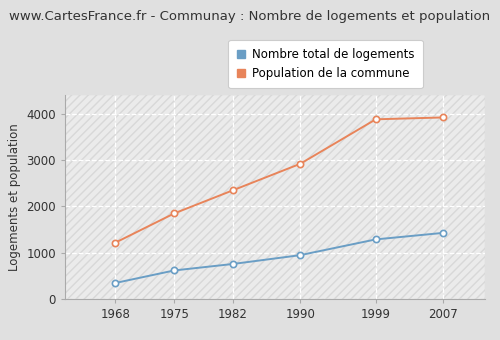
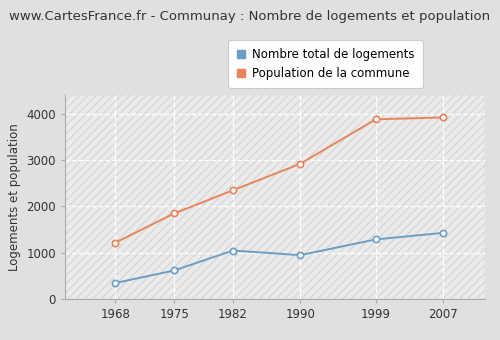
Nombre total de logements/1982: 760 -> 1050
